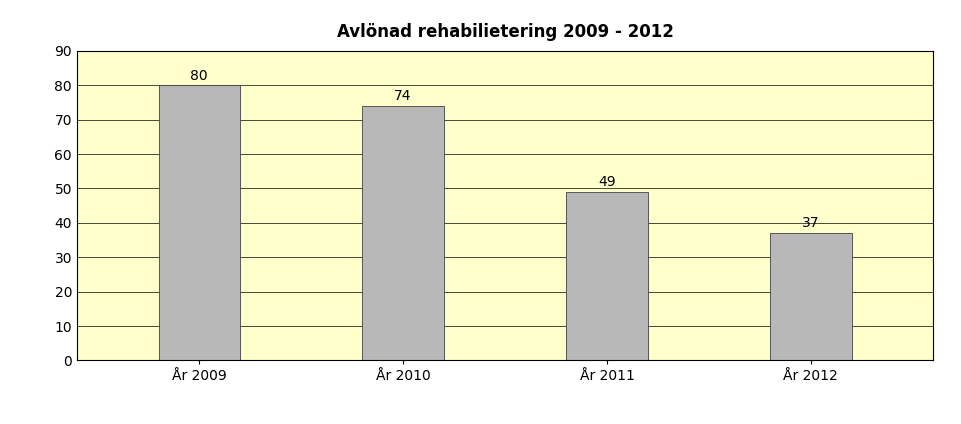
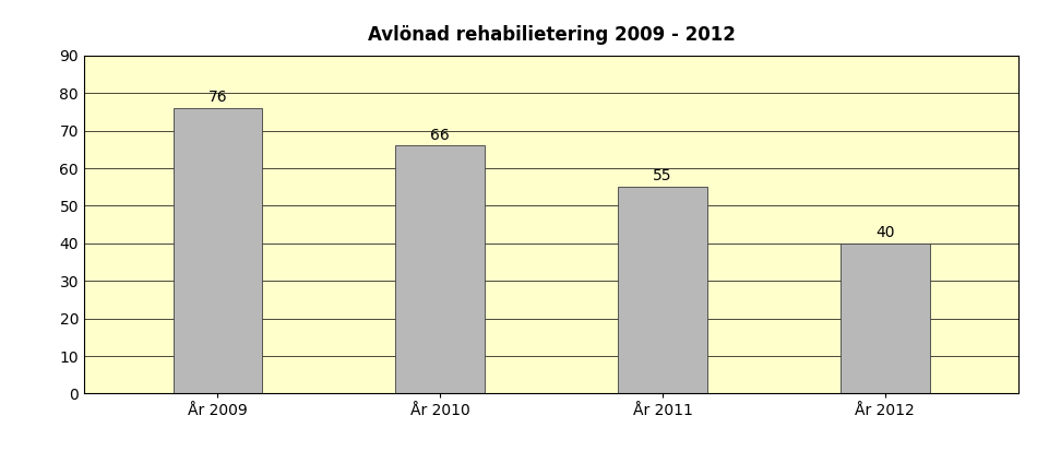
År 2009: 80 -> 76
År 2010: 74 -> 66
År 2011: 49 -> 55
År 2012: 37 -> 40
